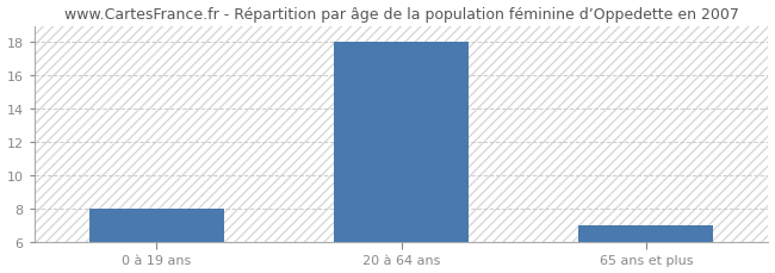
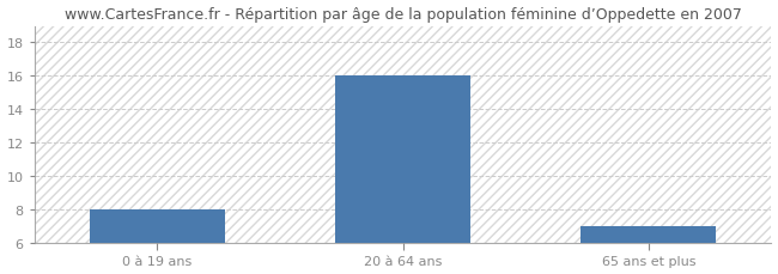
20 à 64 ans: 18 -> 16
